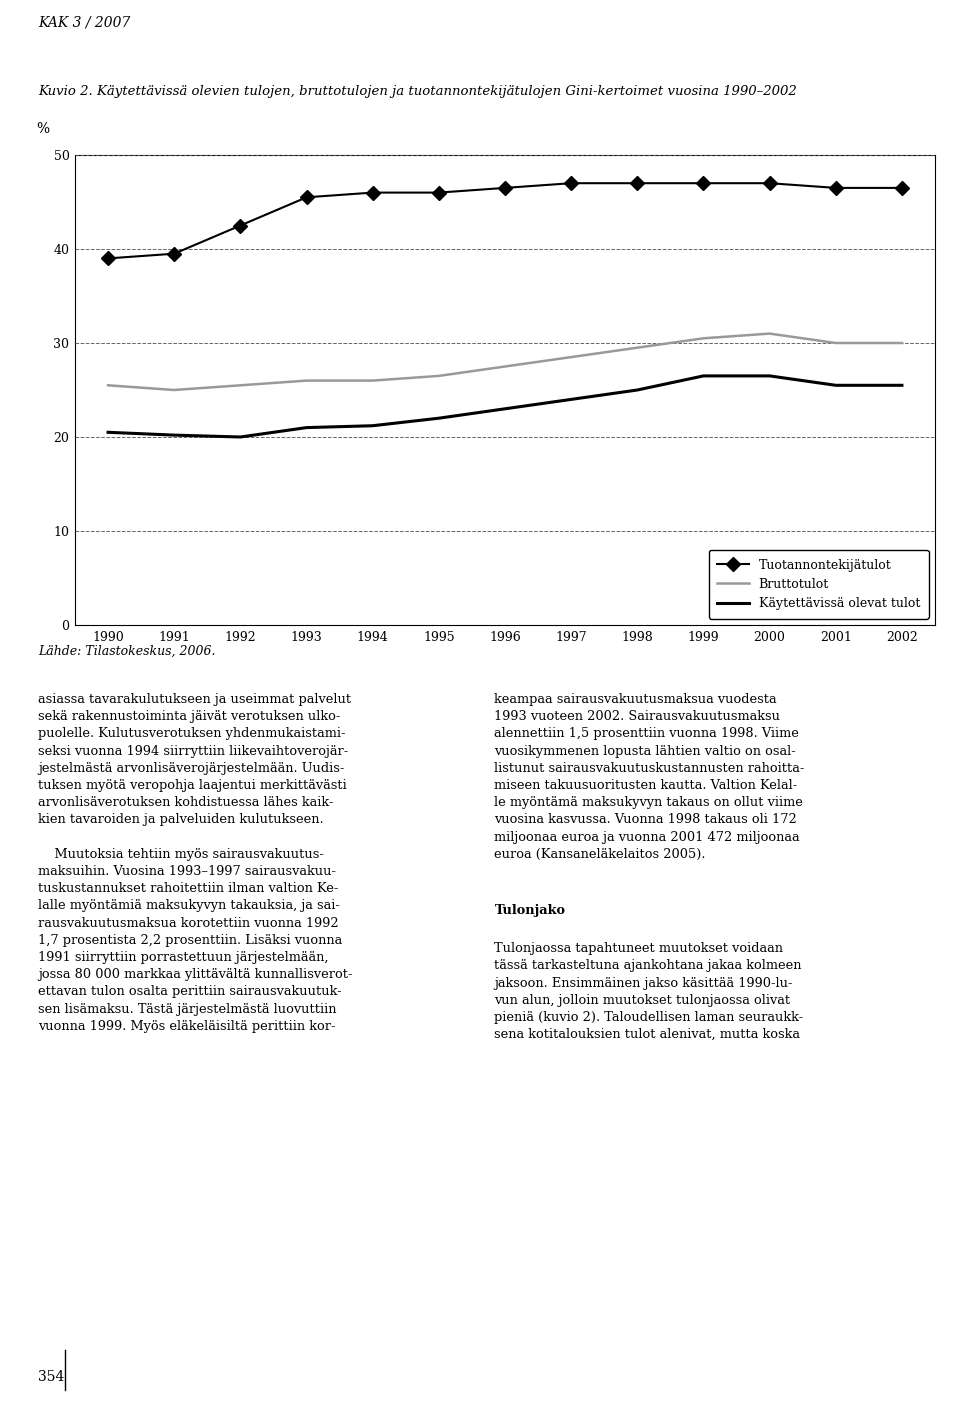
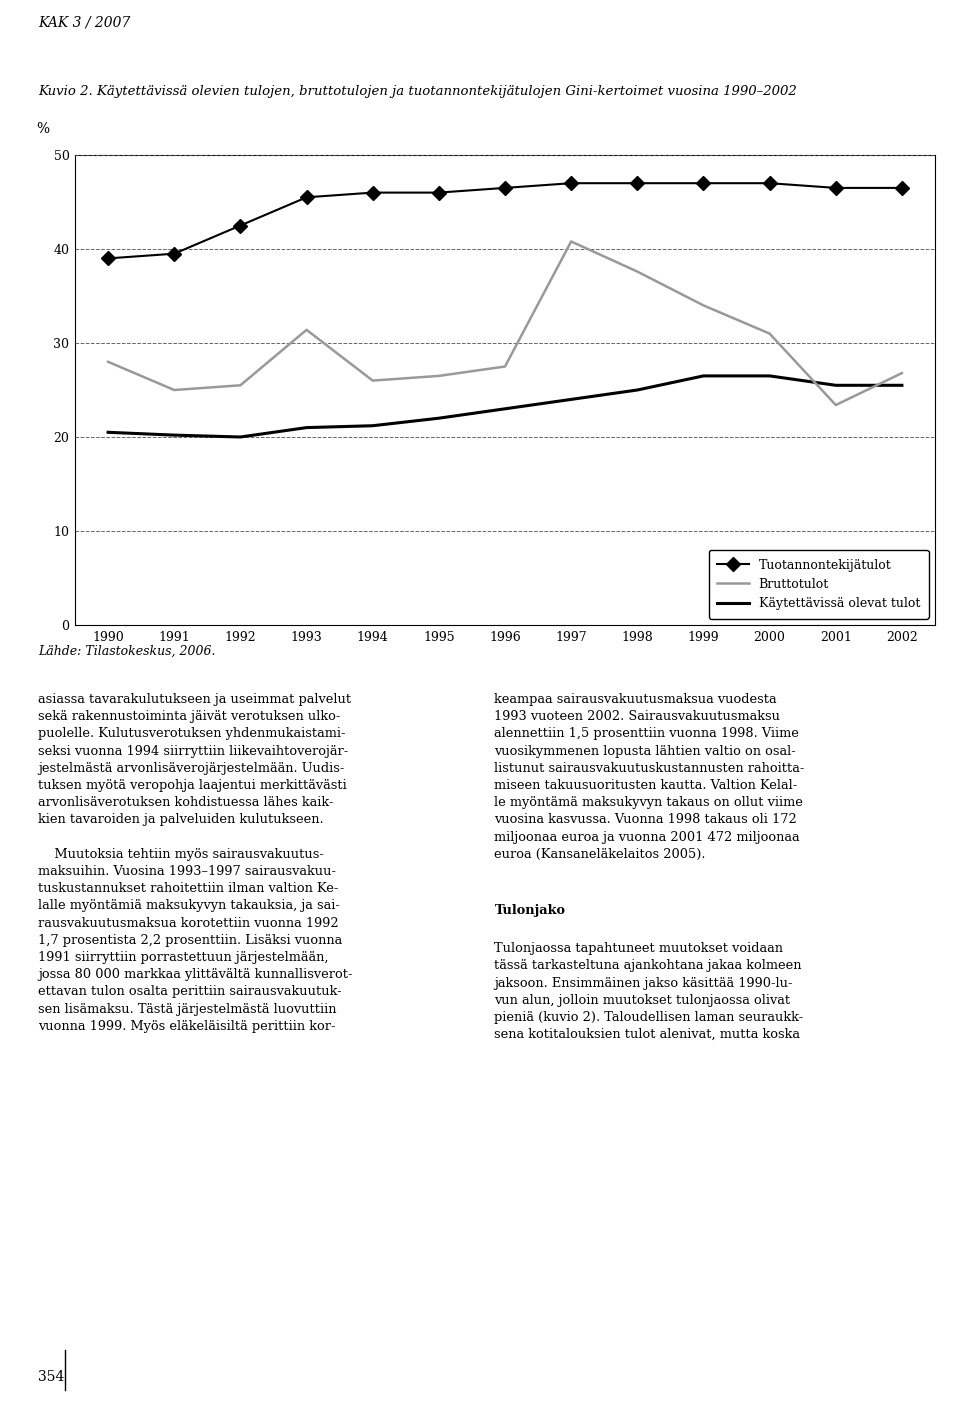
Bruttotulot/1990: 25.5 -> 28.0
Bruttotulot/1993: 26.0 -> 31.4
Bruttotulot/1997: 28.5 -> 40.8
Bruttotulot/1998: 29.5 -> 37.6
Bruttotulot/1999: 30.5 -> 34.0
Bruttotulot/2001: 30.0 -> 23.4
Bruttotulot/2002: 30.0 -> 26.8
